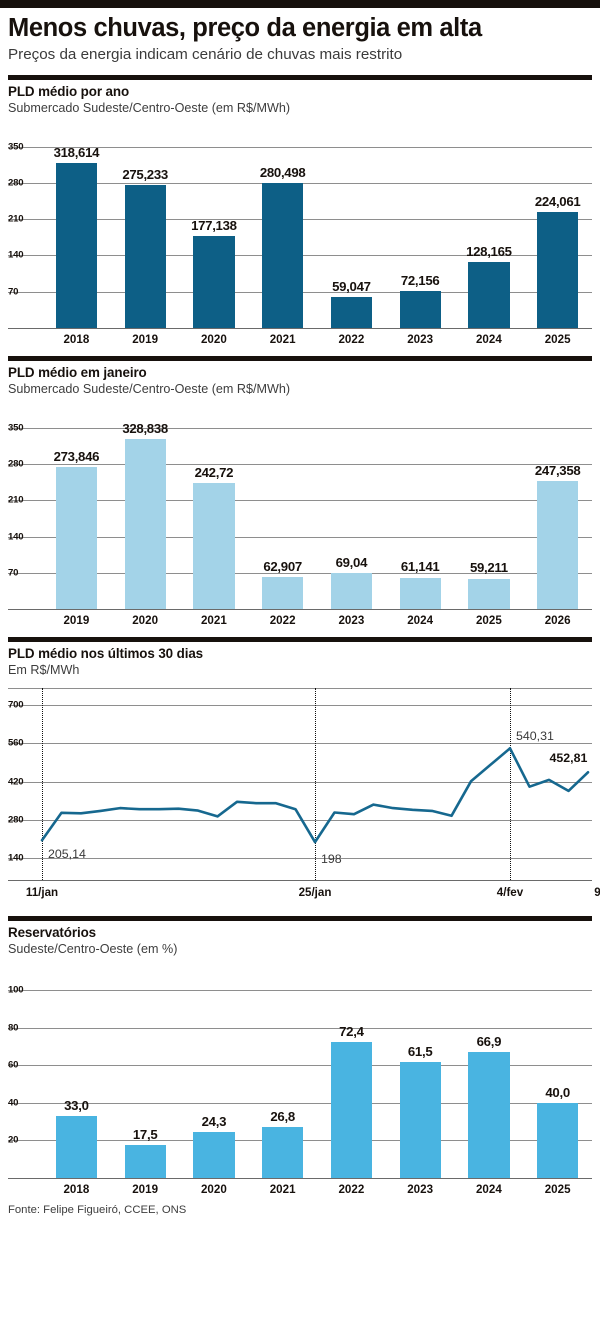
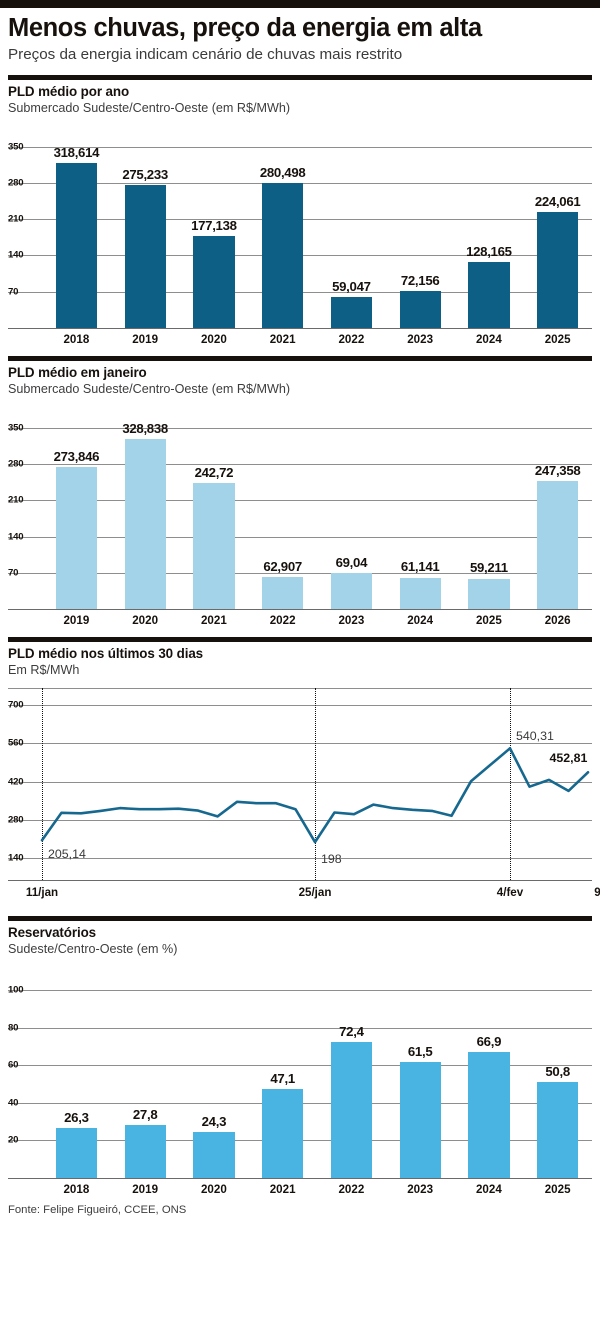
Reservatórios/2018: 33,0 -> 26,3
Reservatórios/2019: 17,5 -> 27,8
Reservatórios/2021: 26,8 -> 47,1
Reservatórios/2025: 40,0 -> 50,8
